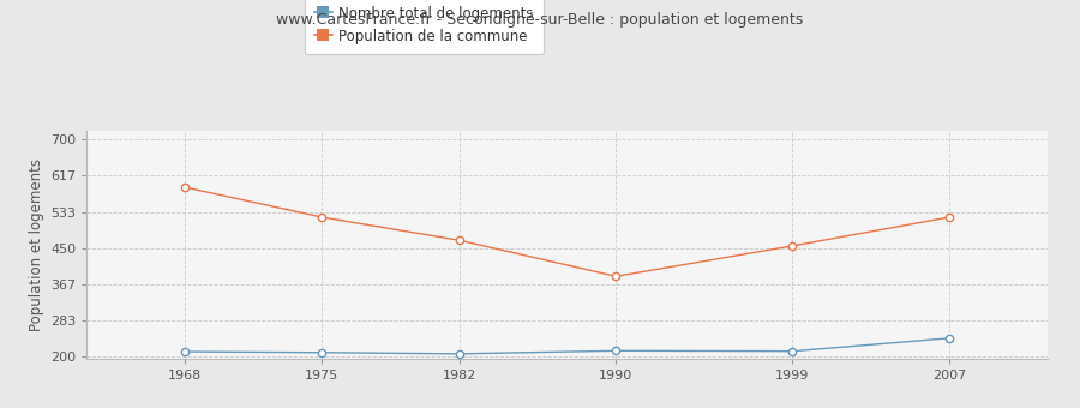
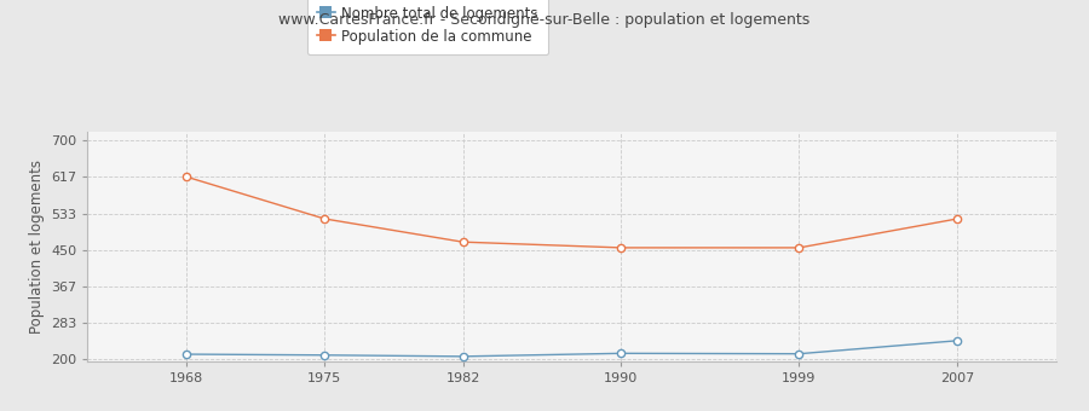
Population de la commune/1968: 590 -> 617
Population de la commune/1990: 385 -> 455
